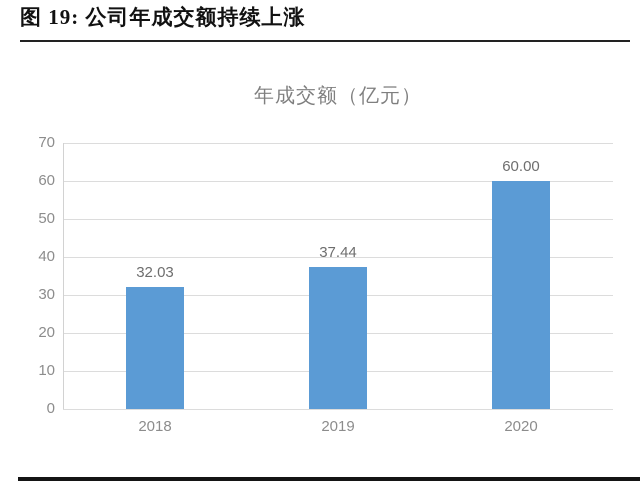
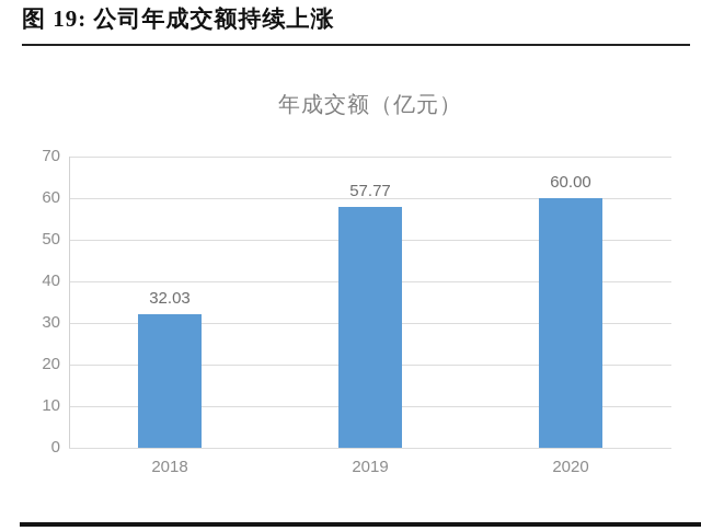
2019: 37.44 -> 57.77
